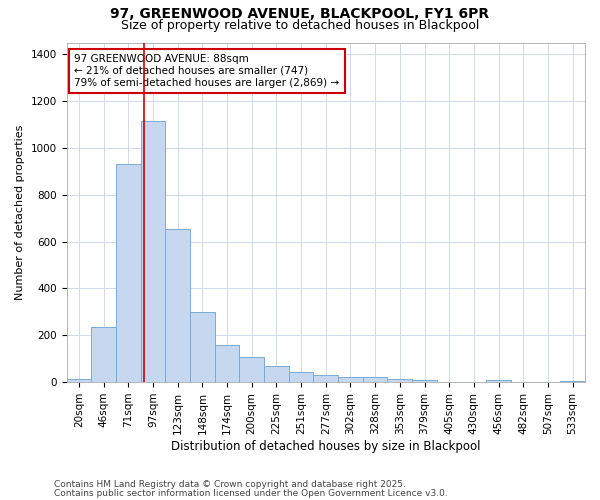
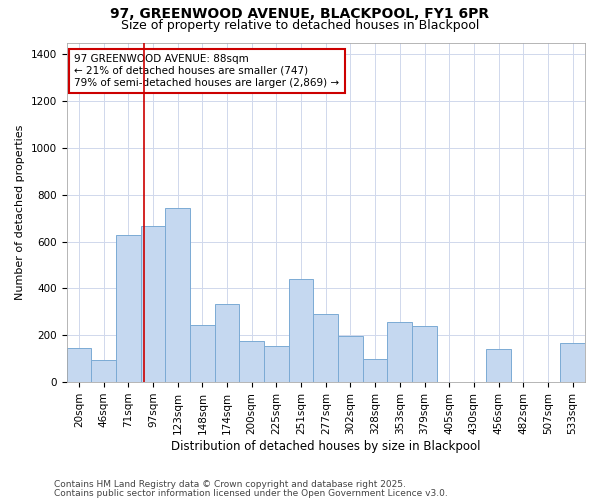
20sqm: 15 -> 145
46sqm: 235 -> 95
71sqm: 930 -> 630
97sqm: 1115 -> 665
123sqm: 655 -> 745
148sqm: 298 -> 245
174sqm: 160 -> 335
200sqm: 108 -> 175
225sqm: 70 -> 155
251sqm: 45 -> 440
277sqm: 32 -> 290
302sqm: 22 -> 195
328sqm: 20 -> 100
353sqm: 14 -> 255
379sqm: 10 -> 240
456sqm: 7 -> 140
533sqm: 5 -> 165
